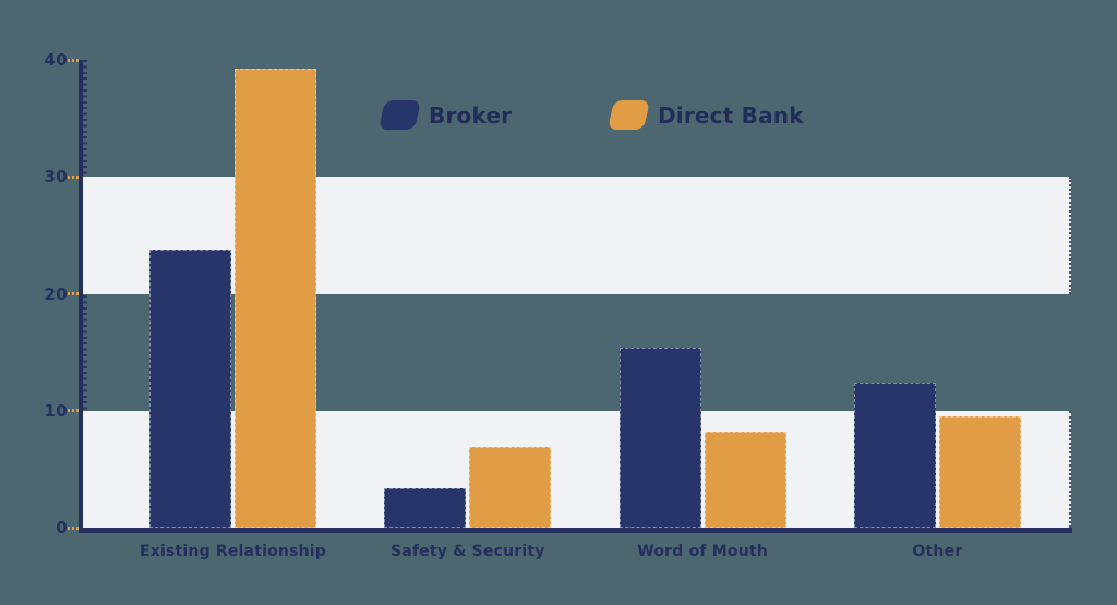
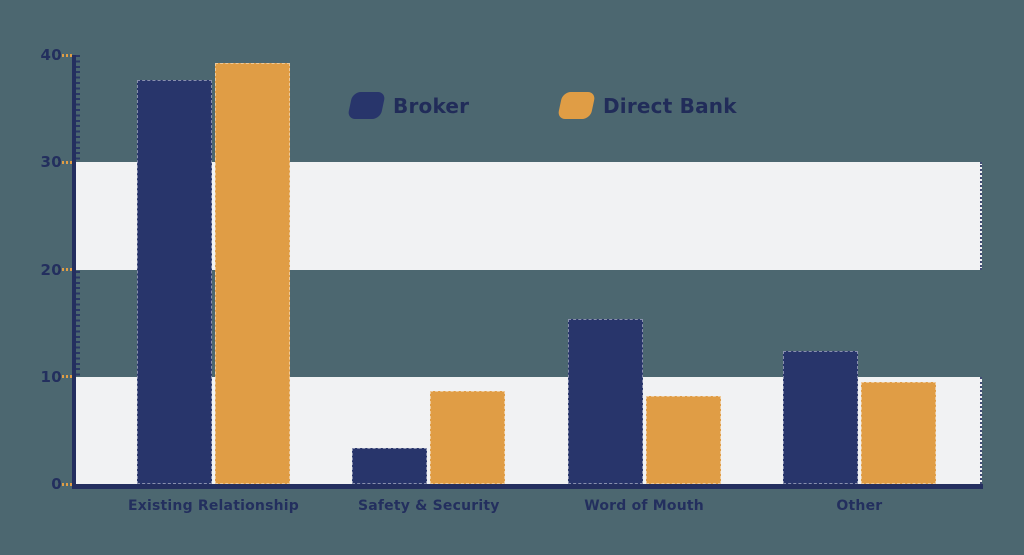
Broker/Existing Relationship: 23.8 -> 37.7
Direct Bank/Safety & Security: 6.9 -> 8.7
